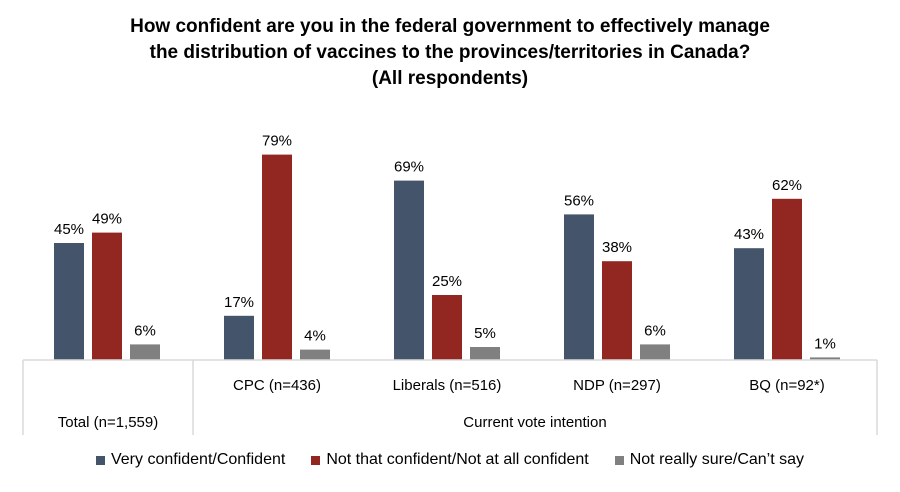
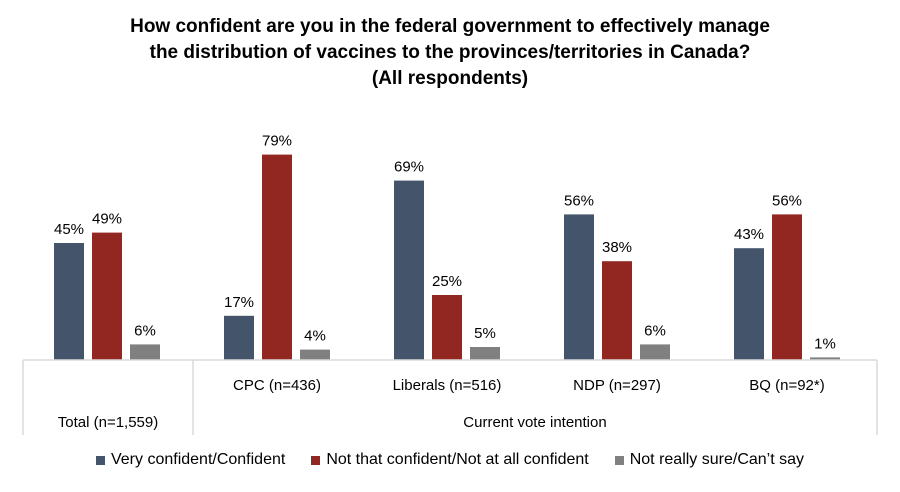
Not that confident/Not at all confident/BQ (n=92*): 62% -> 56%
